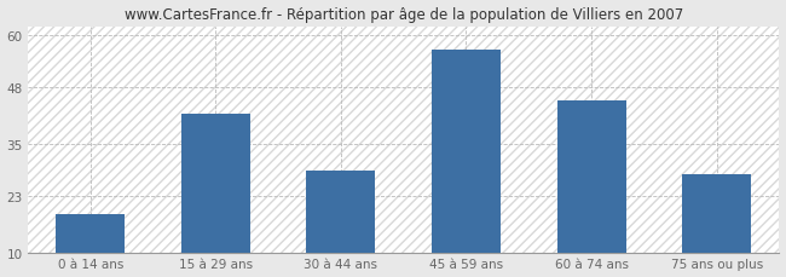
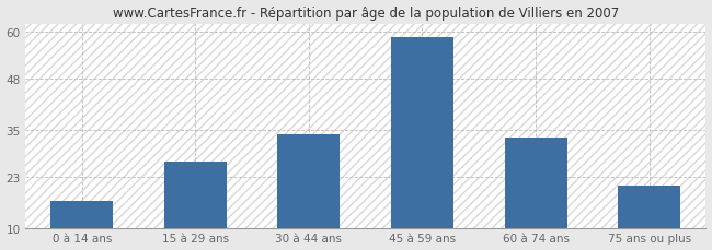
0 à 14 ans: 19.0 -> 17.0
15 à 29 ans: 42.0 -> 27.0
30 à 44 ans: 29.0 -> 34.0
45 à 59 ans: 56.5 -> 58.5
60 à 74 ans: 45.0 -> 33.0
75 ans ou plus: 28.0 -> 21.0
